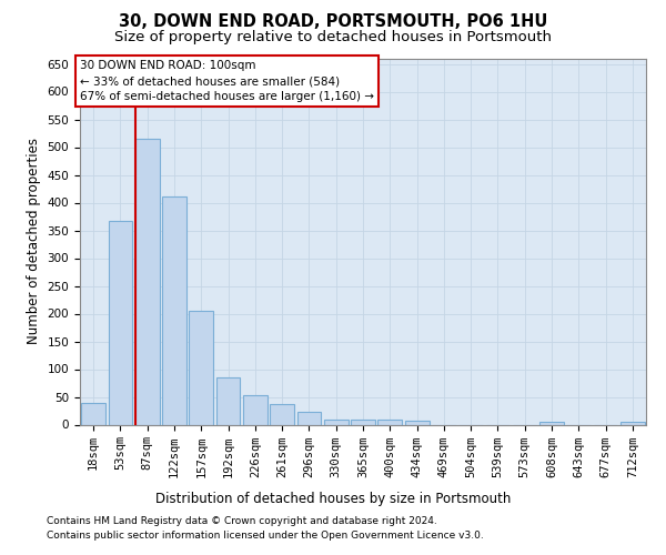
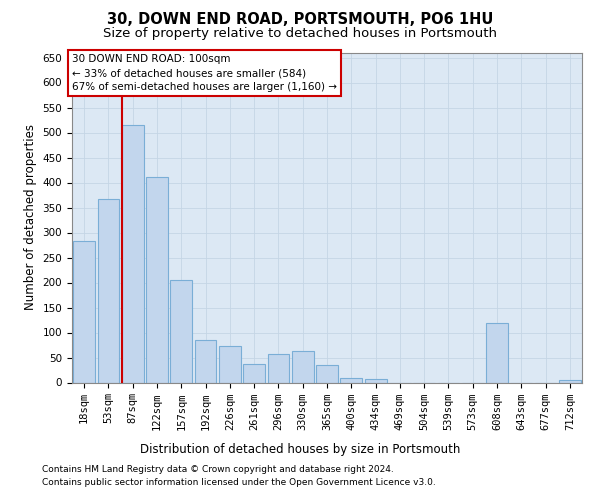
18sqm: 40 -> 284
226sqm: 54 -> 74
296sqm: 24 -> 58
330sqm: 10 -> 64
365sqm: 10 -> 36
608sqm: 5 -> 120
